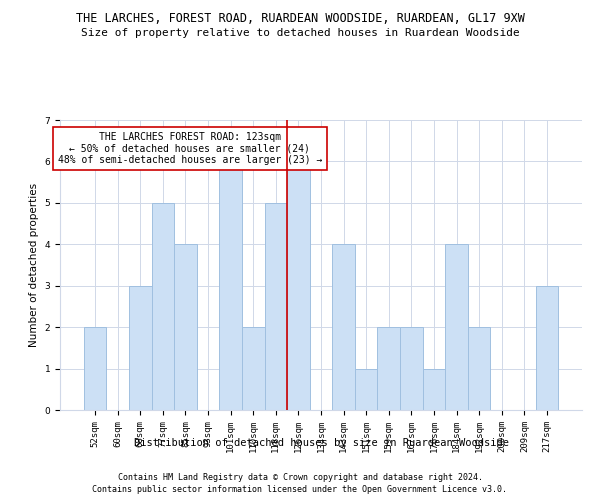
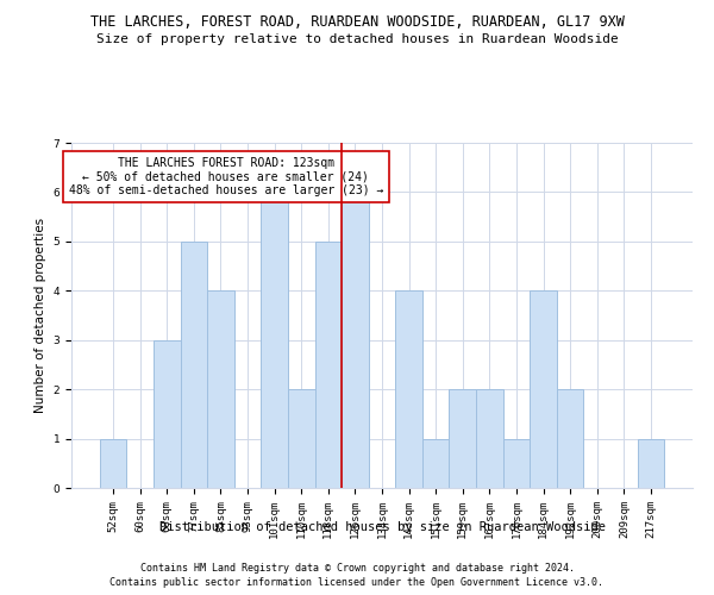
52sqm: 2 -> 1
217sqm: 3 -> 1
